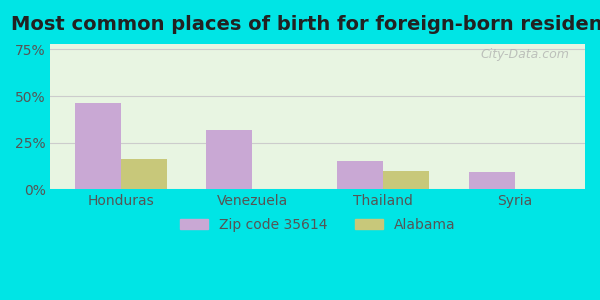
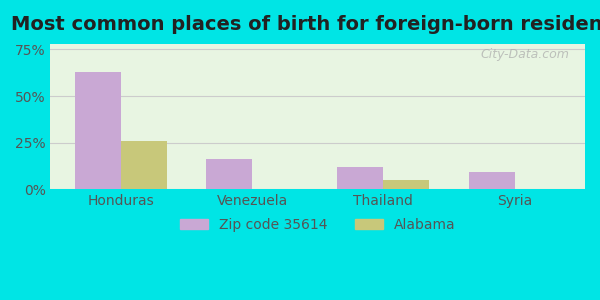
Zip code 35614/Honduras: 46% -> 63%
Alabama/Honduras: 16% -> 26%
Zip code 35614/Venezuela: 32% -> 16%
Zip code 35614/Thailand: 15% -> 12%
Alabama/Thailand: 10% -> 5%
